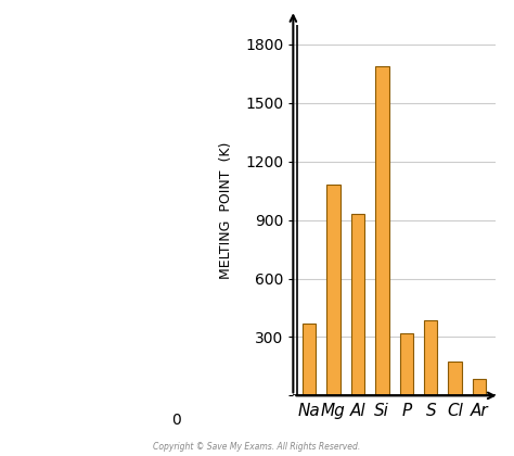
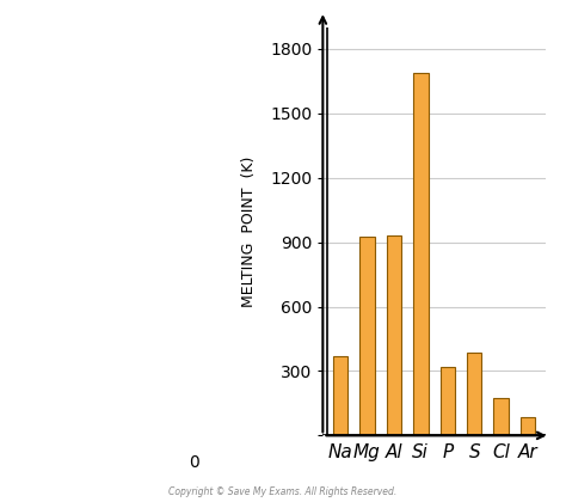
Mg: 1080 -> 920
